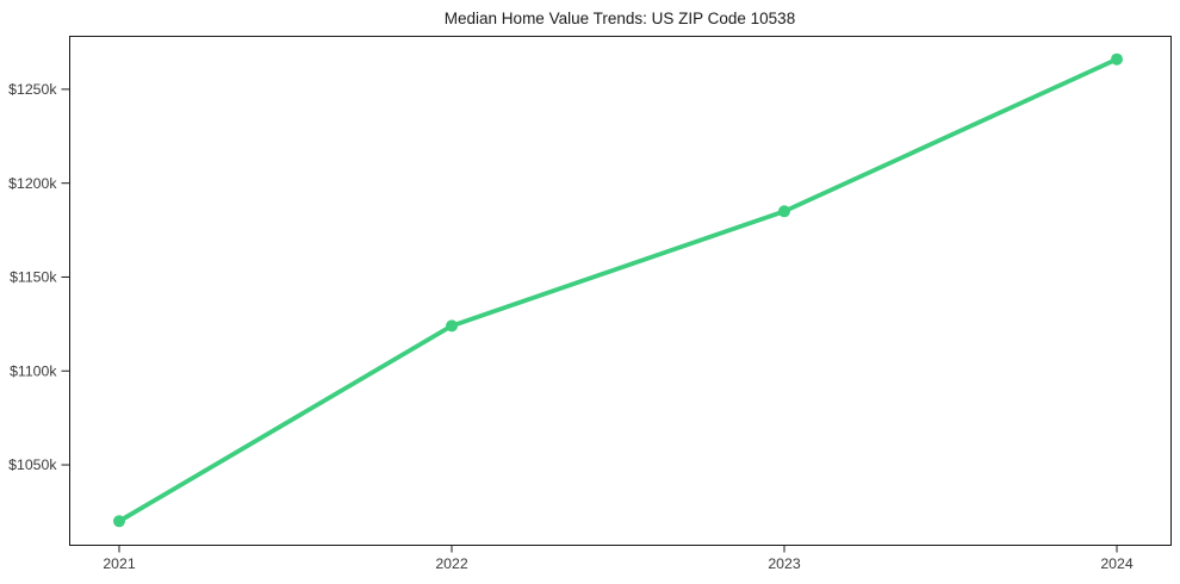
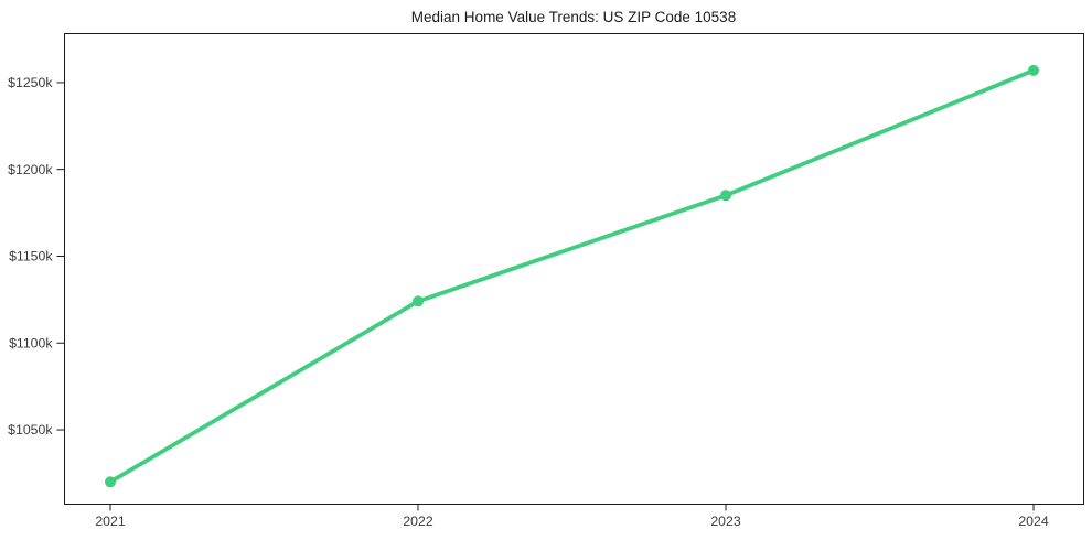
2024: $1266k -> $1257k
